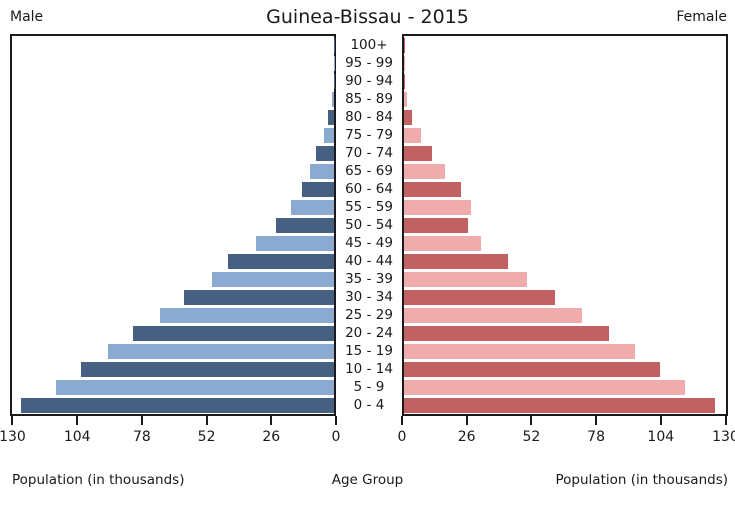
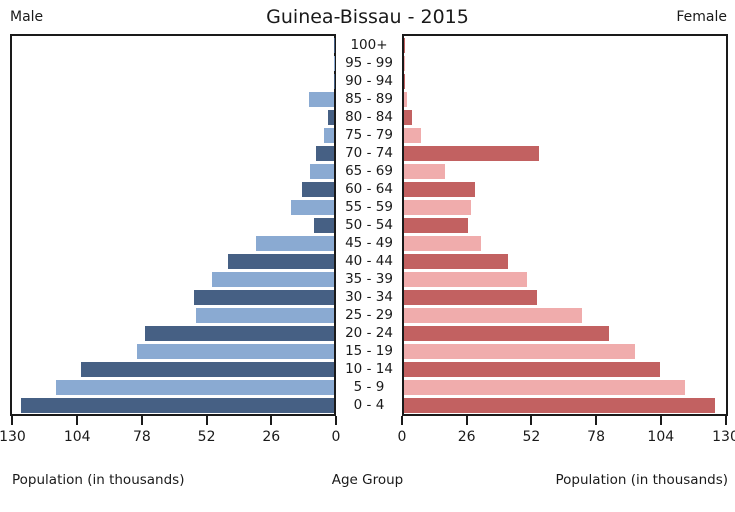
Male/85 - 89: 1 -> 10
Female/70 - 74: 11 -> 55
Female/60 - 64: 23 -> 29
Male/50 - 54: 24 -> 8
Male/30 - 34: 61 -> 57
Female/30 - 34: 62 -> 54
Male/25 - 29: 71 -> 56
Male/20 - 24: 82 -> 77
Male/15 - 19: 92 -> 80
